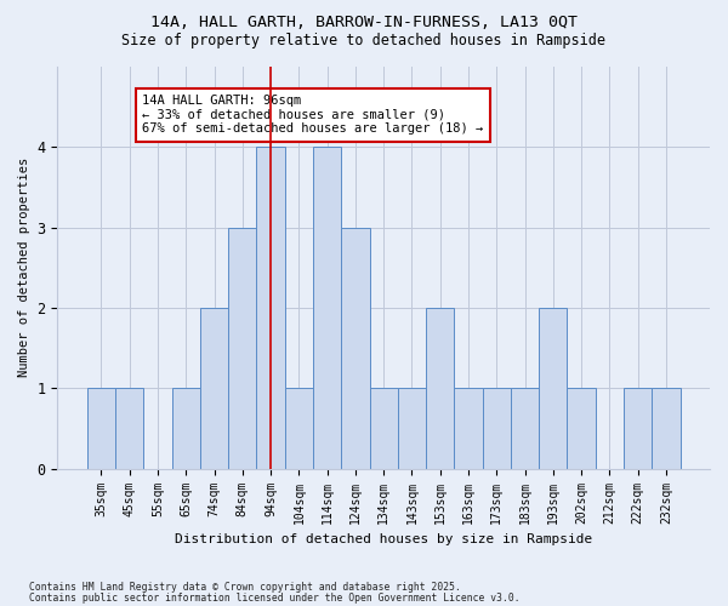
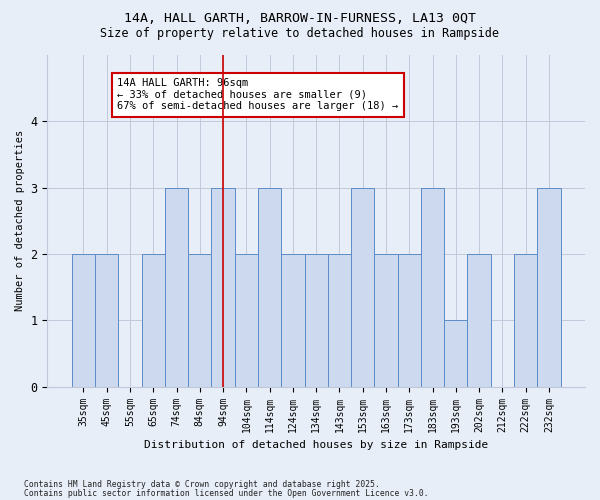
35sqm: 1 -> 2
45sqm: 1 -> 2
65sqm: 1 -> 2
74sqm: 2 -> 3
84sqm: 3 -> 2
94sqm: 4 -> 3
104sqm: 1 -> 2
114sqm: 4 -> 3
124sqm: 3 -> 2
134sqm: 1 -> 2
143sqm: 1 -> 2
153sqm: 2 -> 3
163sqm: 1 -> 2
173sqm: 1 -> 2
183sqm: 1 -> 3
193sqm: 2 -> 1
202sqm: 1 -> 2
222sqm: 1 -> 2
232sqm: 1 -> 3
